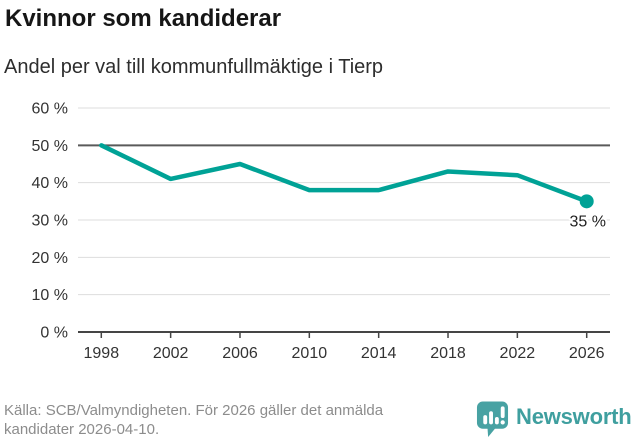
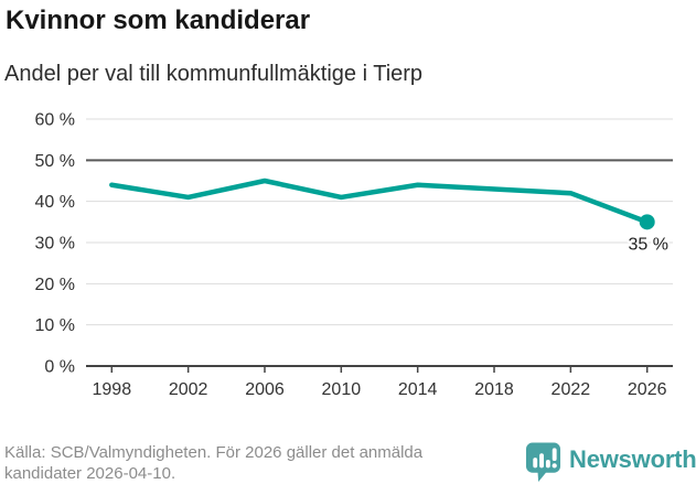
1998: 50% -> 44%
2010: 38% -> 41%
2014: 38% -> 44%
